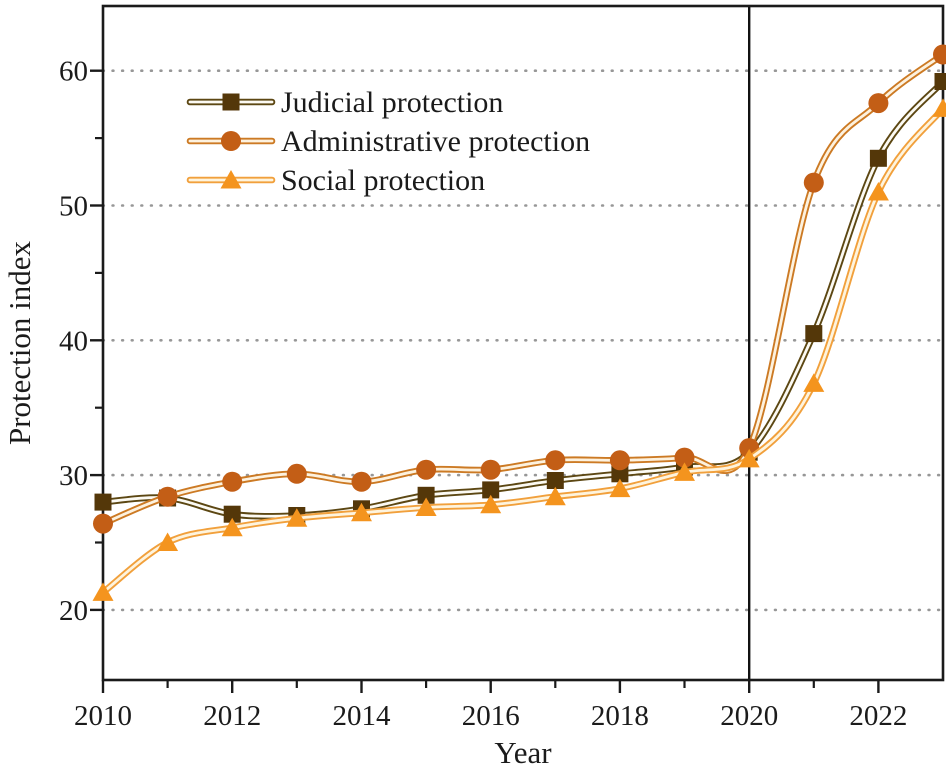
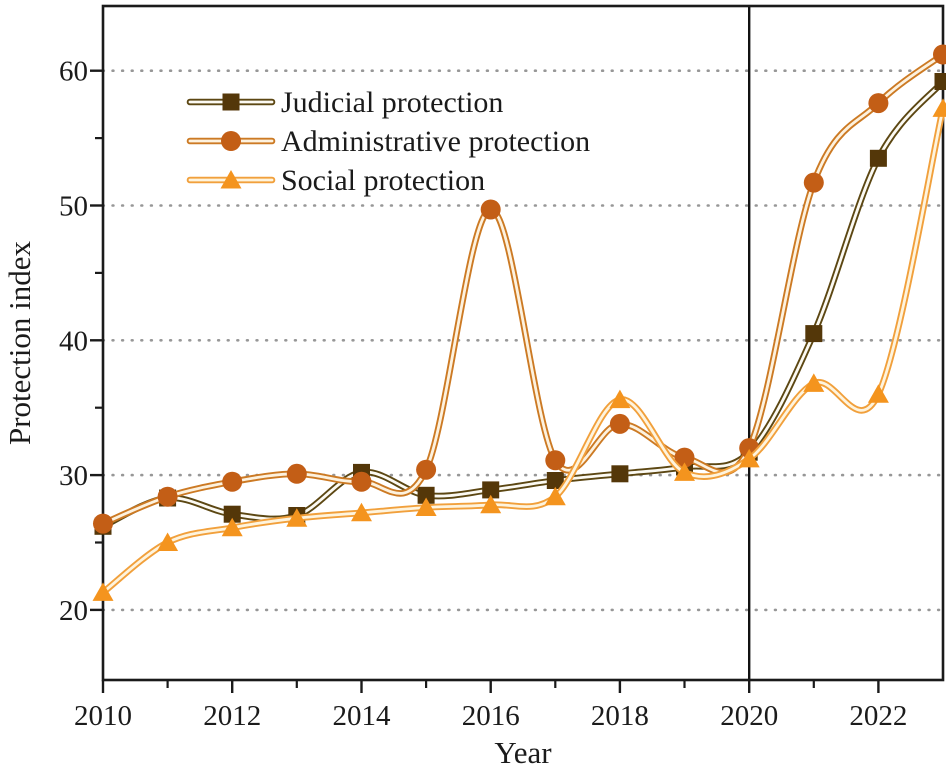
Judicial protection/2010: 28.0 -> 26.2
Judicial protection/2014: 27.5 -> 30.2
Administrative protection/2016: 30.4 -> 49.7
Administrative protection/2018: 31.1 -> 33.8
Social protection/2018: 29.0 -> 35.6
Social protection/2022: 51.0 -> 36.0
